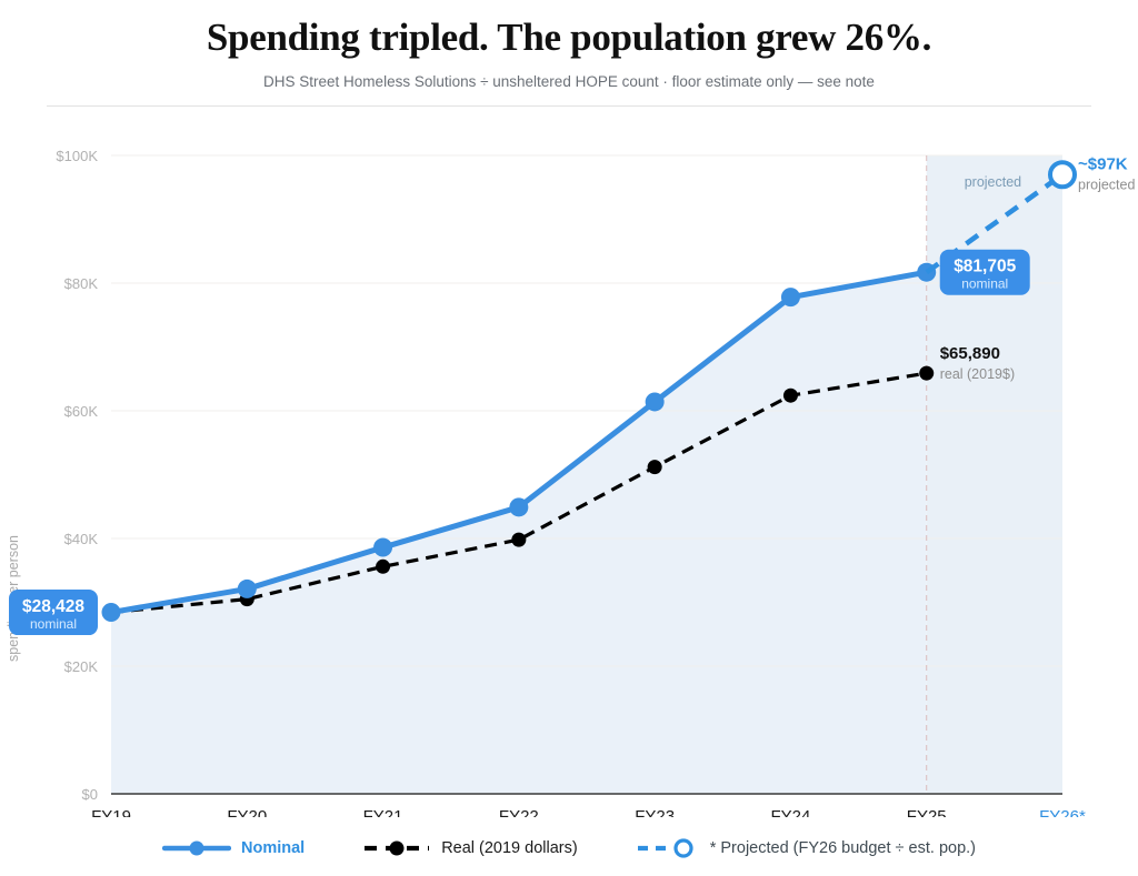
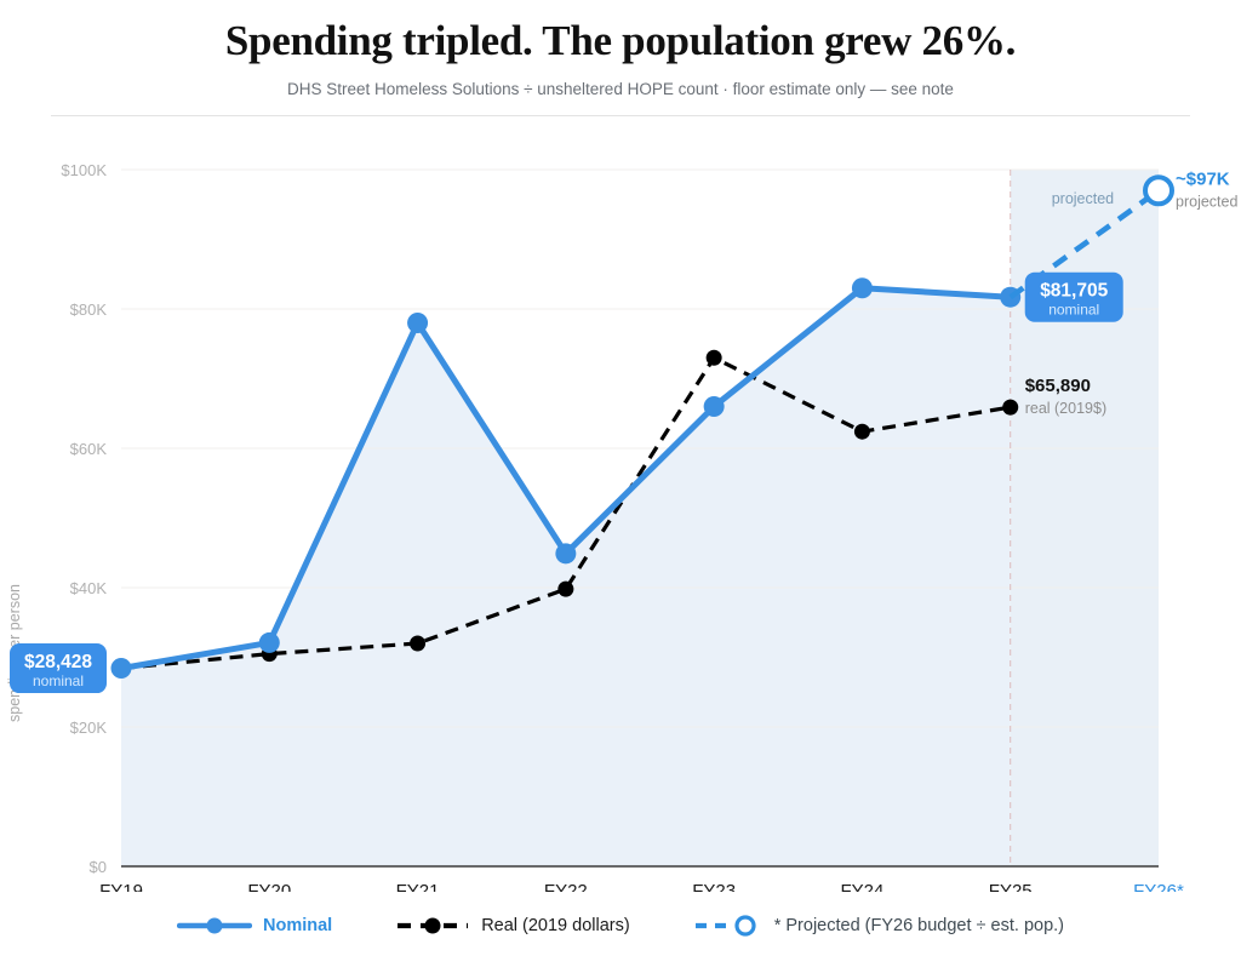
Nominal/FY21: $39K -> $78K
Real (2019 dollars)/FY21: $36K -> $32K
Nominal/FY23: $61K -> $66K
Real (2019 dollars)/FY23: $51K -> $73K
Nominal/FY24: $78K -> $83K
